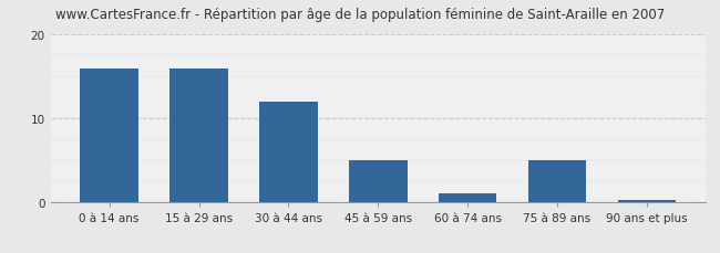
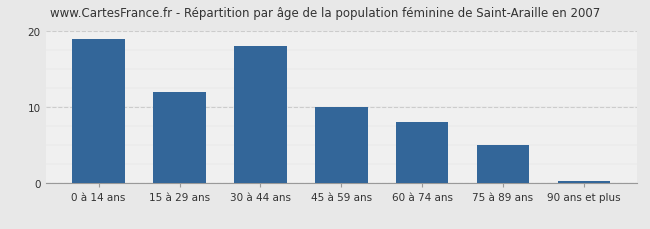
0 à 14 ans: 16.0 -> 19.0
15 à 29 ans: 16.0 -> 12.0
30 à 44 ans: 12.0 -> 18.0
45 à 59 ans: 5.0 -> 10.0
60 à 74 ans: 1.0 -> 8.0
